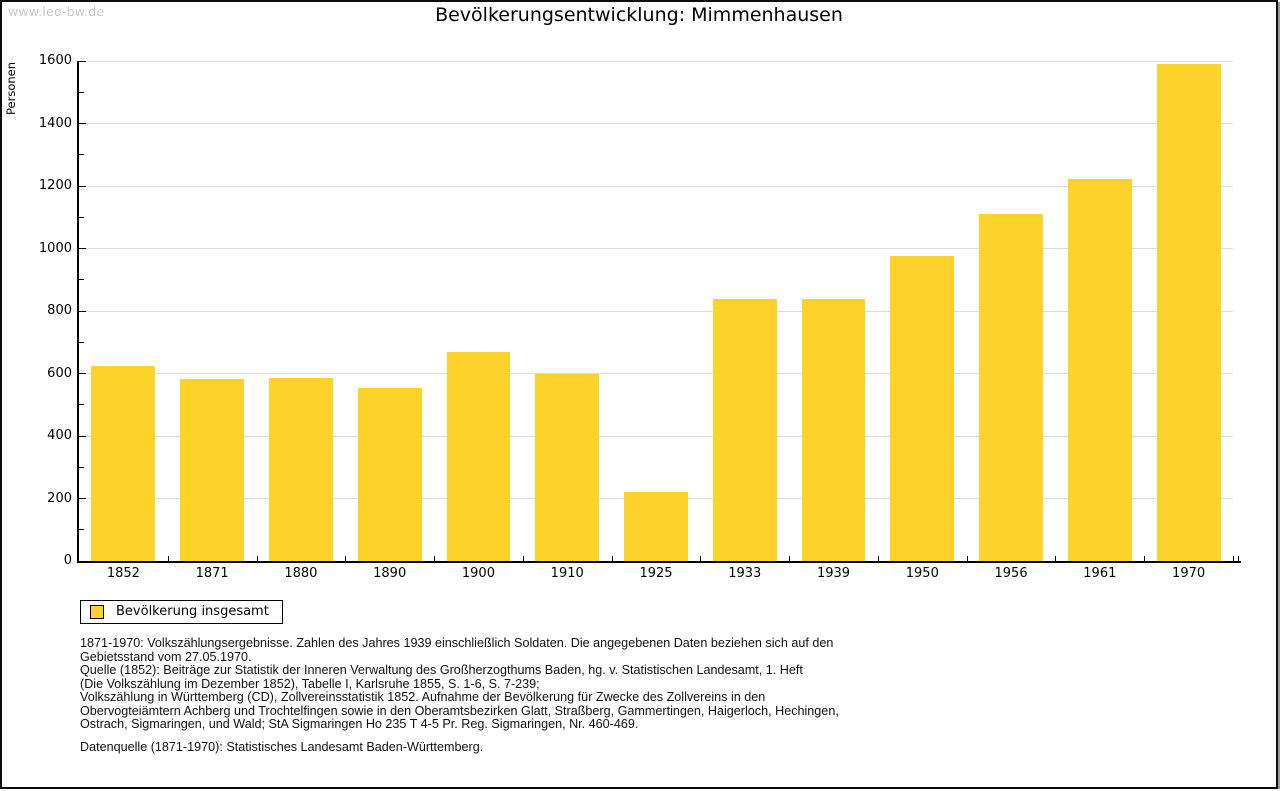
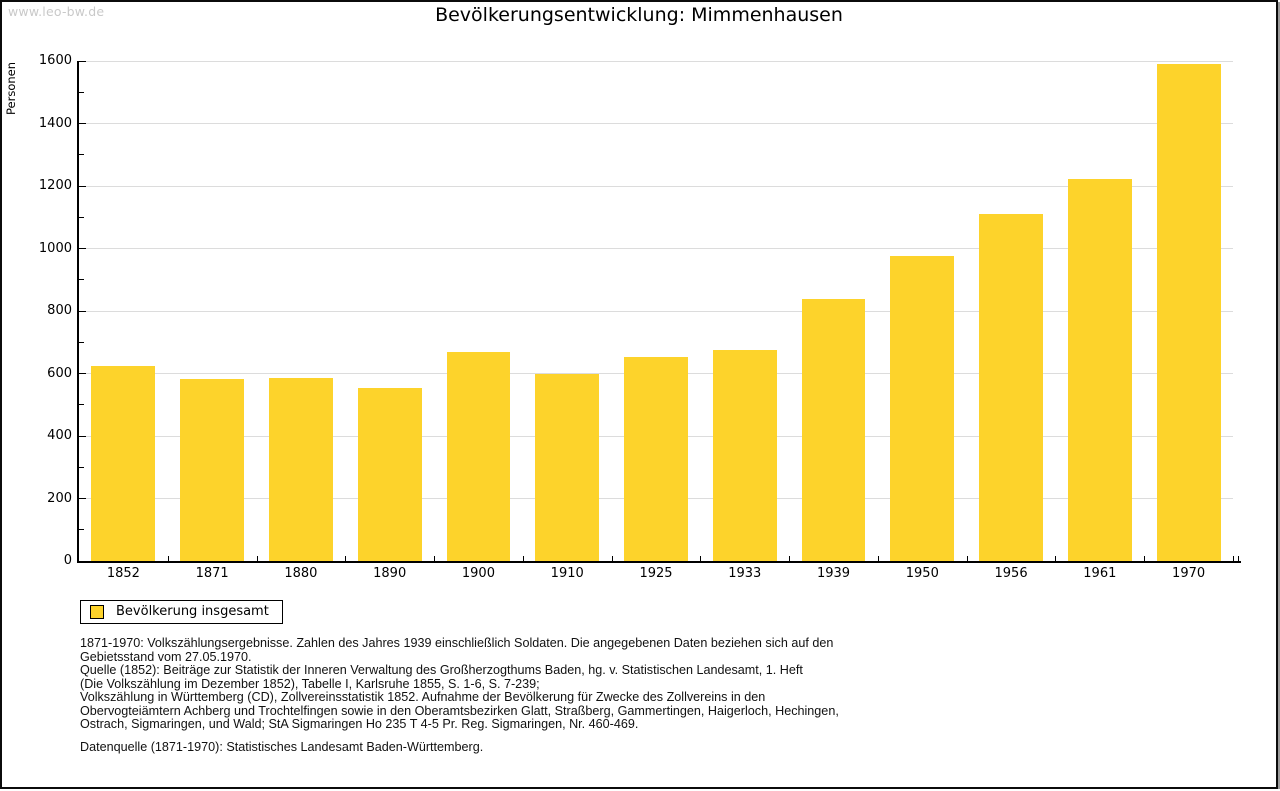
1925: 220 -> 650
1933: 840 -> 680
